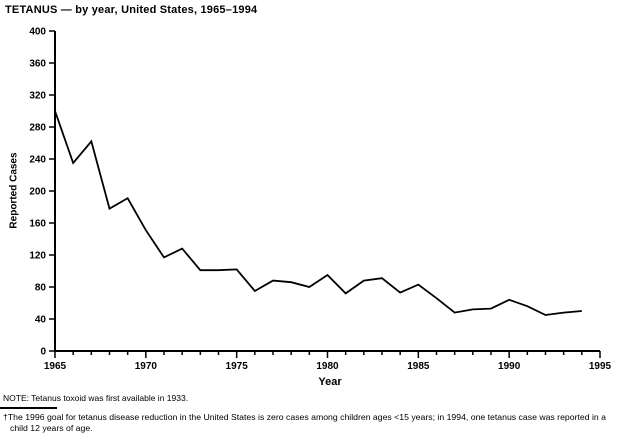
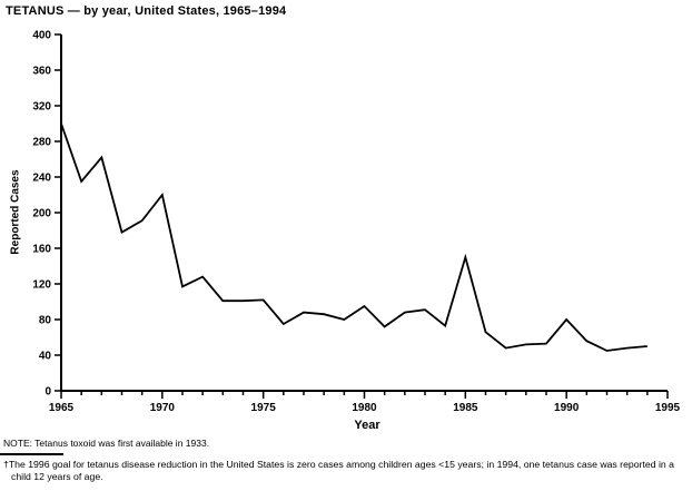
1970: 150 -> 220
1985: 80 -> 150
1990: 60 -> 80
